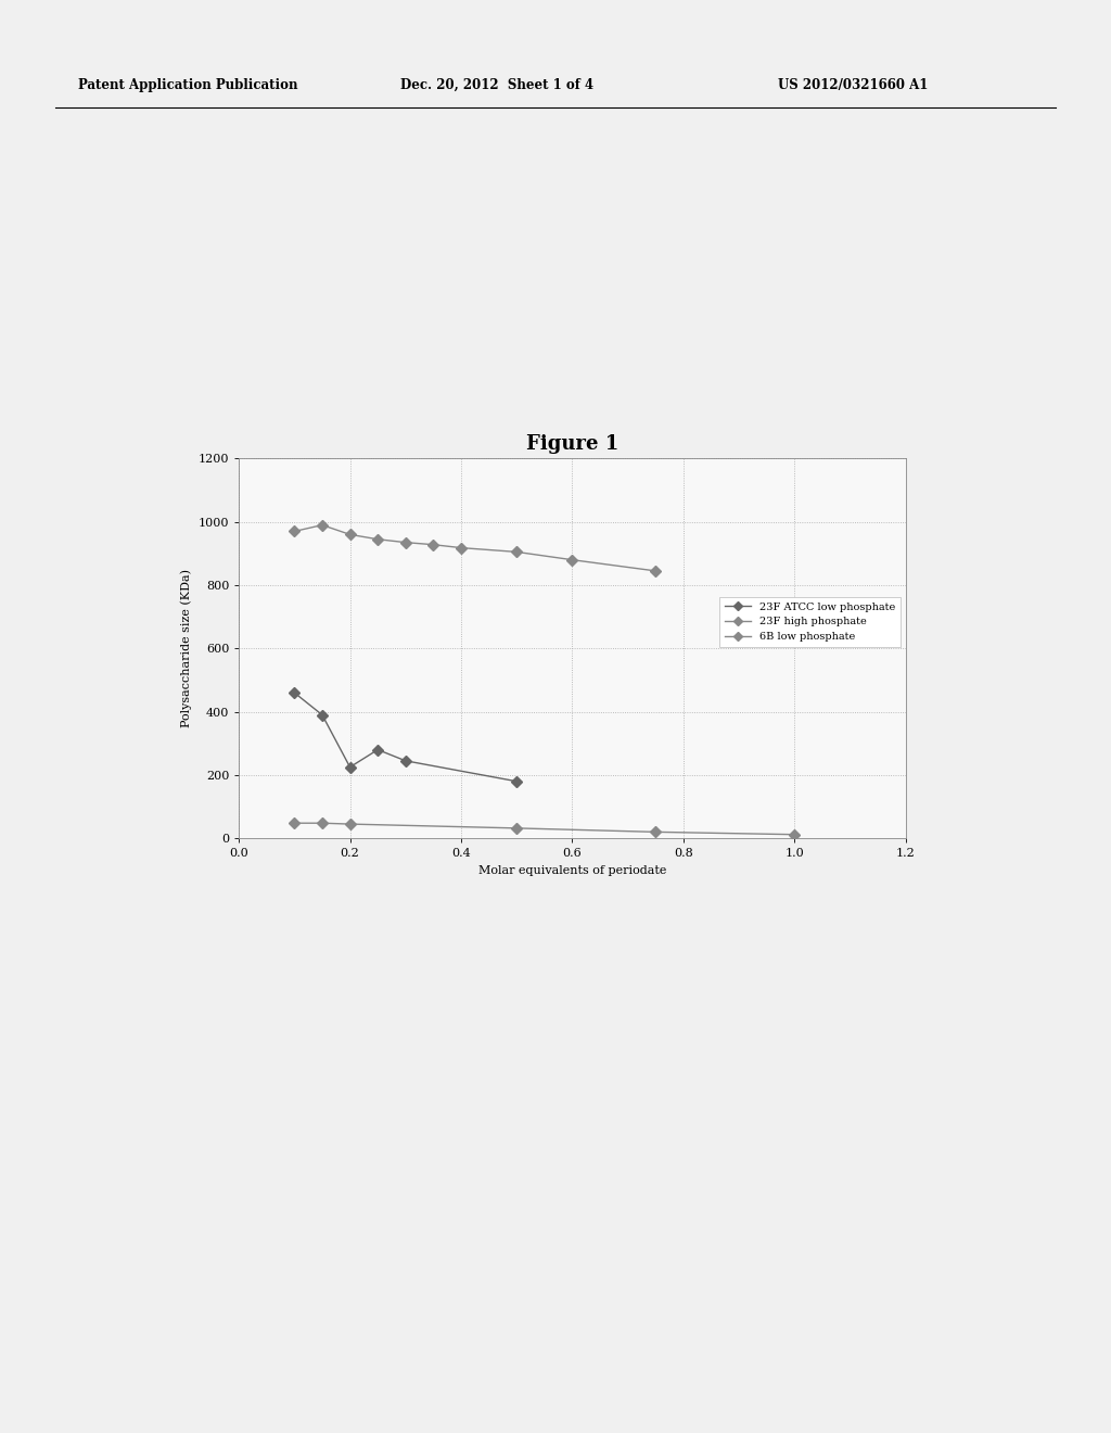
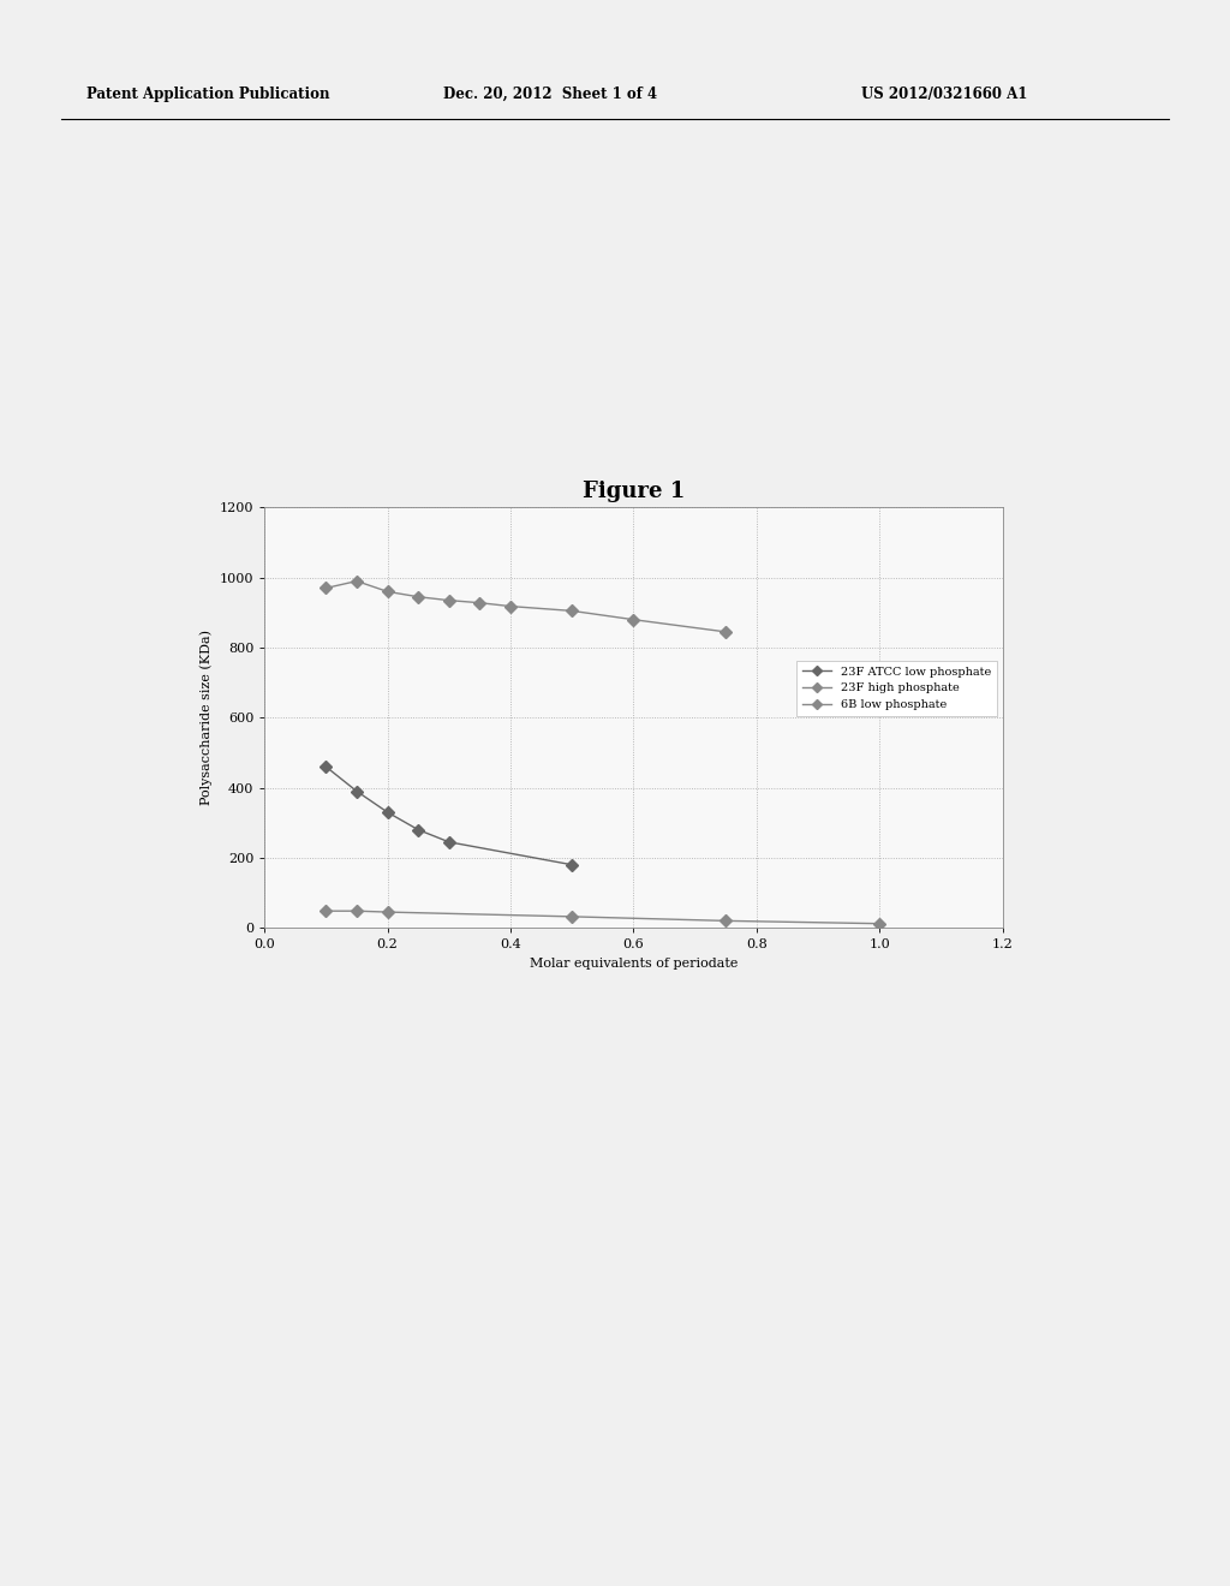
23F ATCC low phosphate/0.2: 225 -> 330
